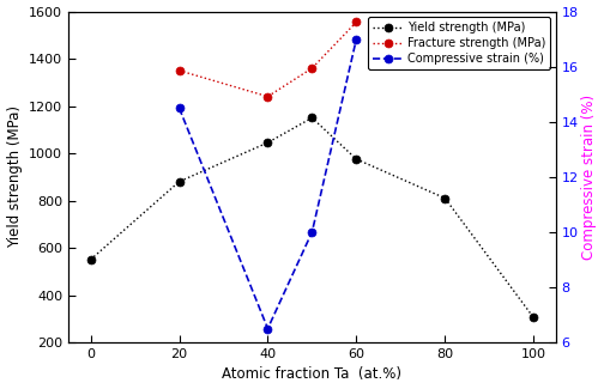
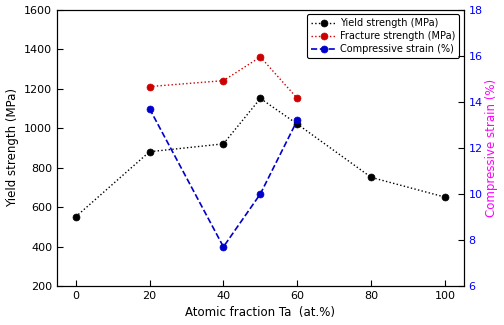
Fracture strength (MPa)/20: 1350 -> 1210
Compressive strain (%)/20: 14.5 -> 13.7
Yield strength (MPa)/40: 1040 -> 920
Compressive strain (%)/40: 6.5 -> 7.7
Yield strength (MPa)/60: 980 -> 1020
Fracture strength (MPa)/60: 1560 -> 1150
Compressive strain (%)/60: 17.0 -> 13.2
Yield strength (MPa)/80: 810 -> 750
Yield strength (MPa)/100: 300 -> 650
